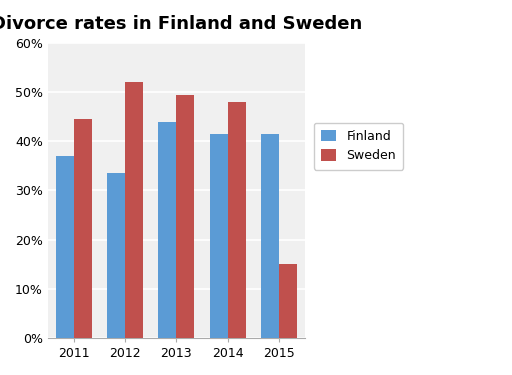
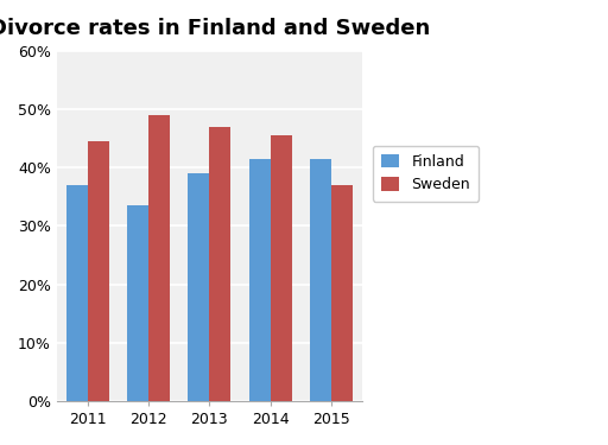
Sweden/2012: 52.0% -> 49.0%
Finland/2013: 44.0% -> 39.0%
Sweden/2013: 49.5% -> 47.0%
Sweden/2014: 48.0% -> 45.5%
Sweden/2015: 15.0% -> 37.0%
